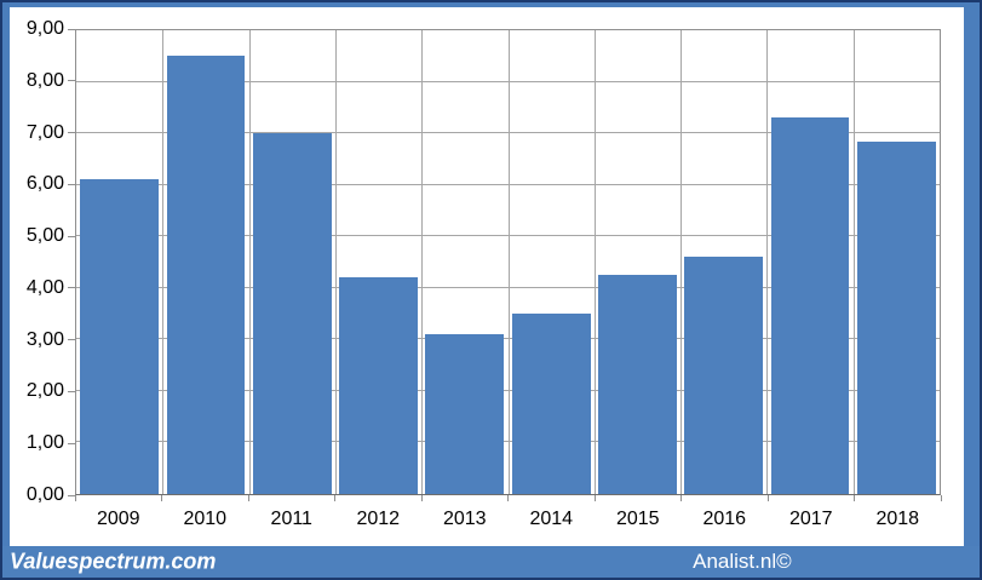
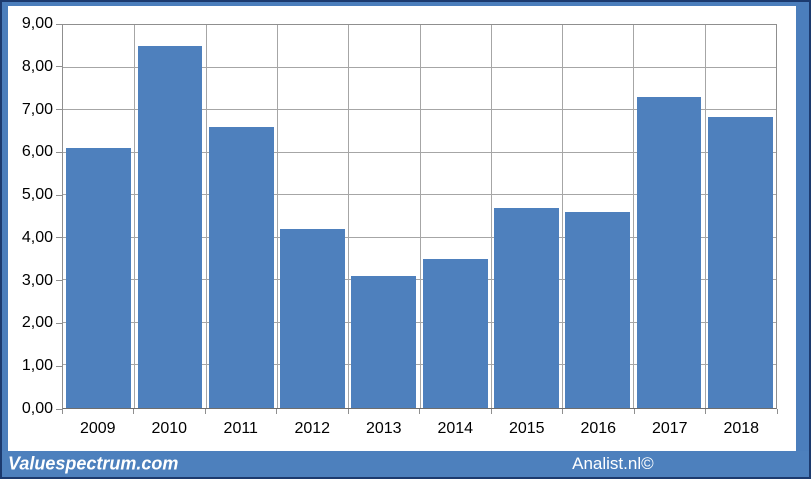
2011: 7,0 -> 6,6
2015: 4,2 -> 4,7
